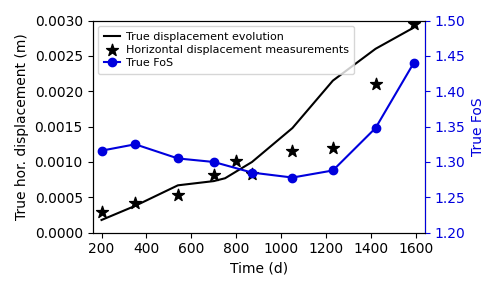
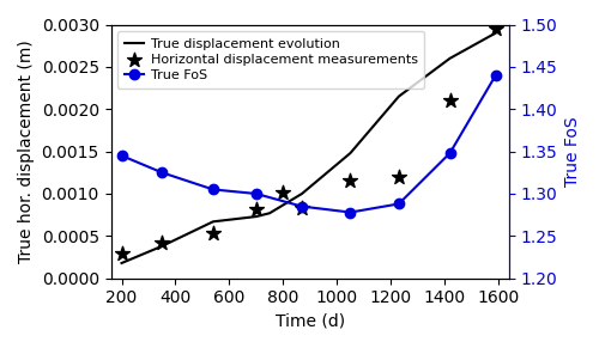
True FoS/200: 1.316 -> 1.345
